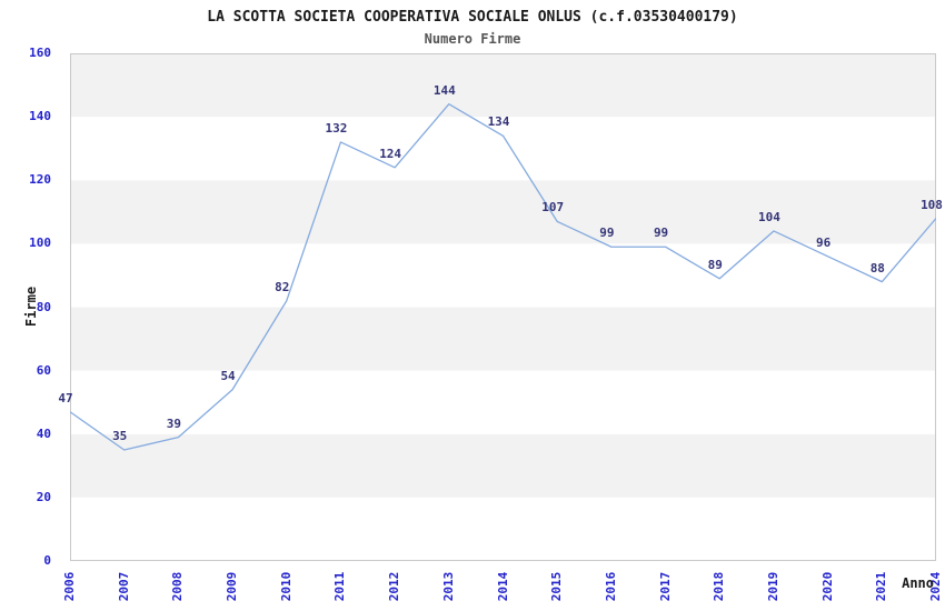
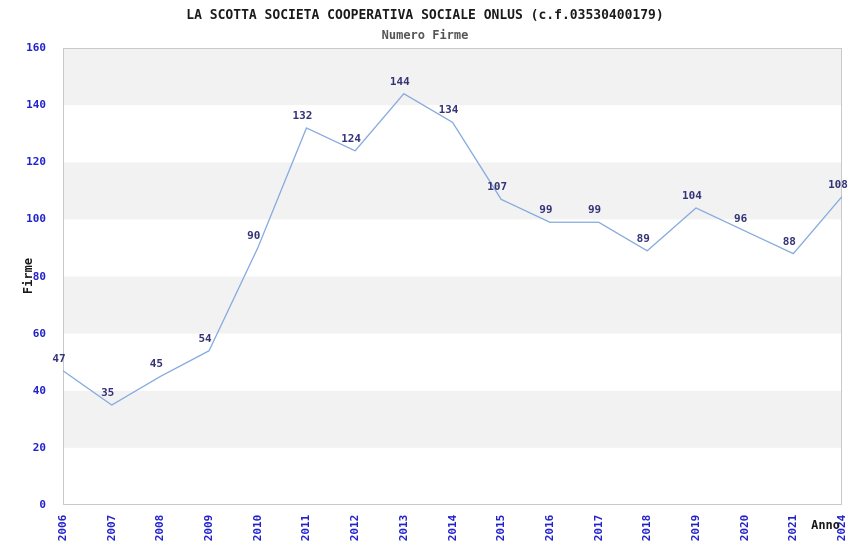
2008: 39 -> 45
2010: 82 -> 90
